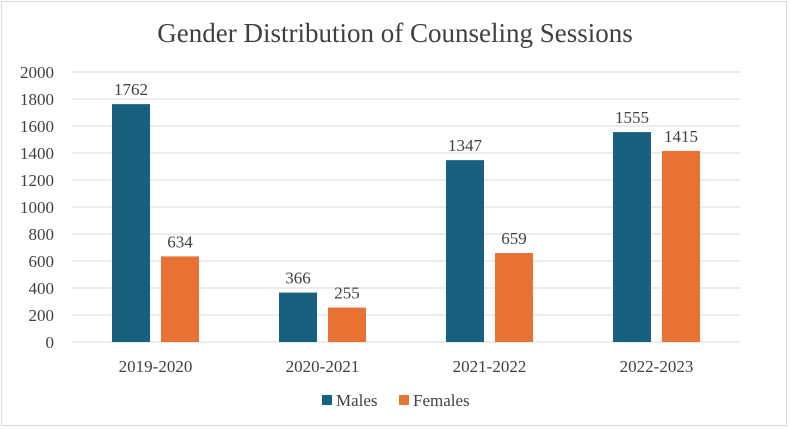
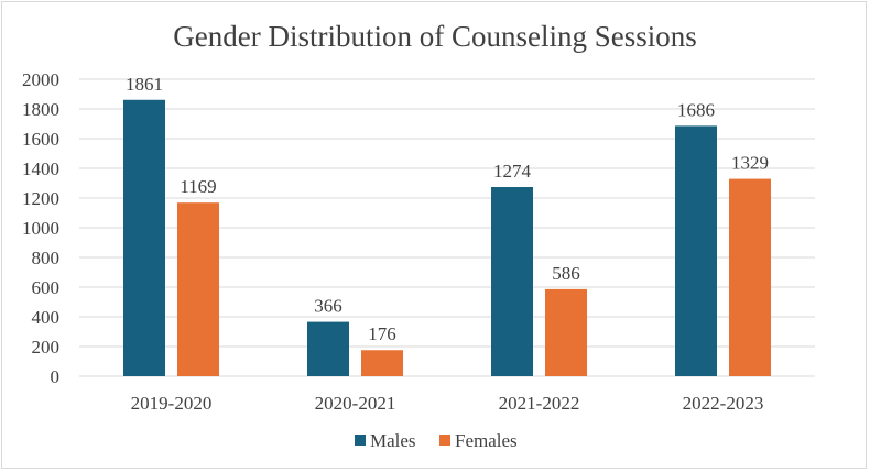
Males/2019-2020: 1762 -> 1861
Females/2019-2020: 634 -> 1169
Females/2020-2021: 255 -> 176
Males/2021-2022: 1347 -> 1274
Females/2021-2022: 659 -> 586
Males/2022-2023: 1555 -> 1686
Females/2022-2023: 1415 -> 1329
